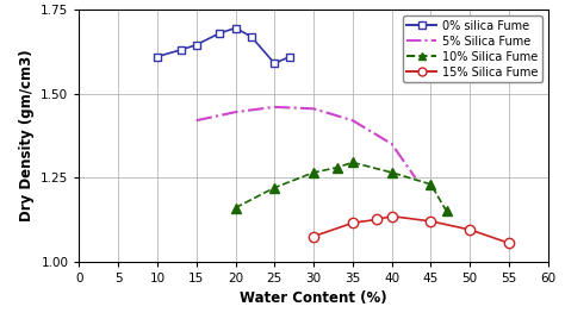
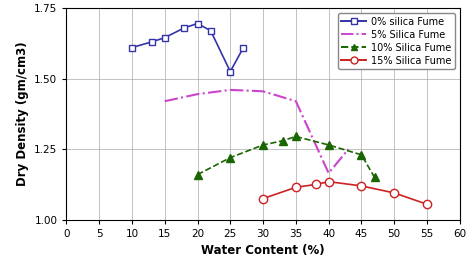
0% silica Fume/25: 1.590 -> 1.525
5% Silica Fume/40: 1.350 -> 1.165
